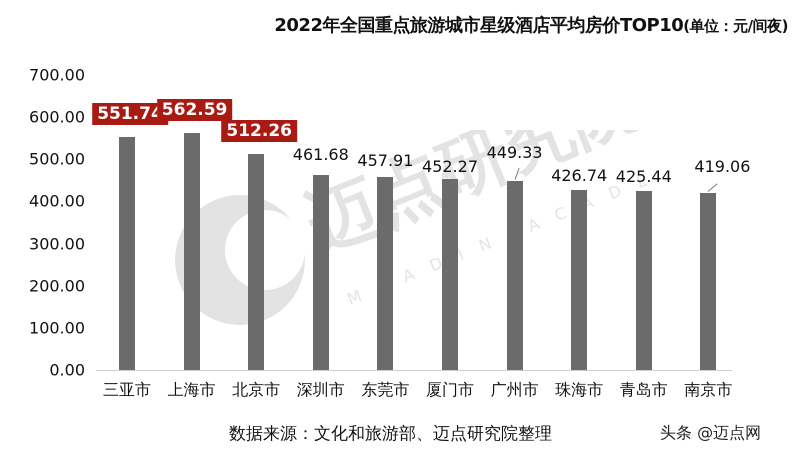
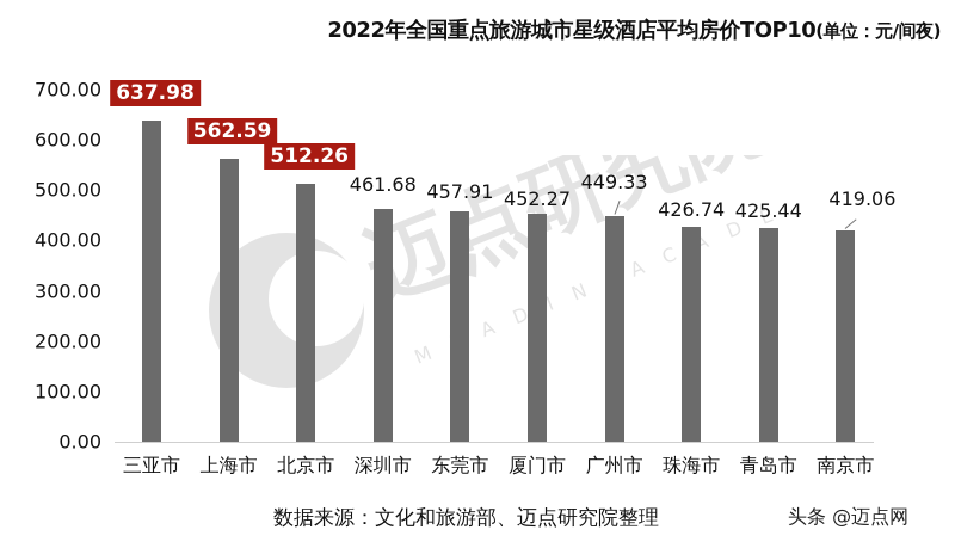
三亚市: 551.74 -> 637.98
